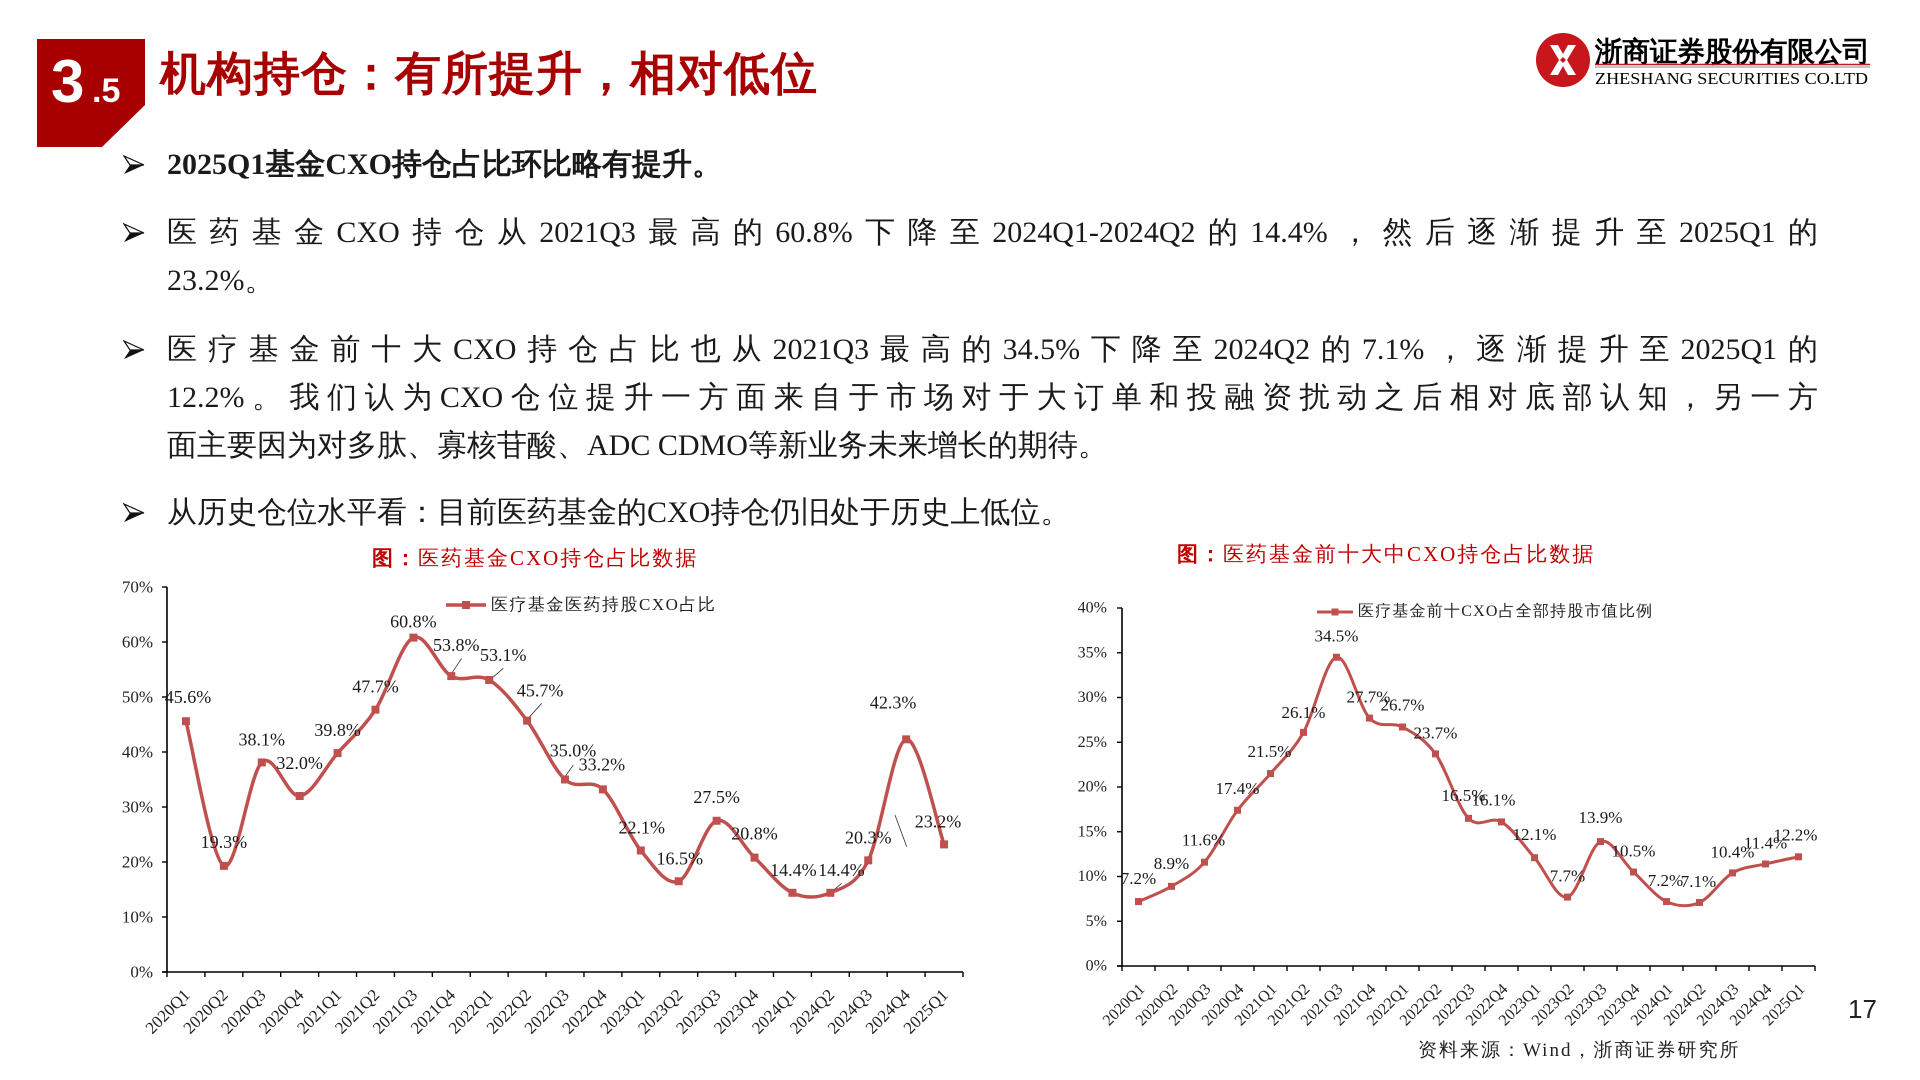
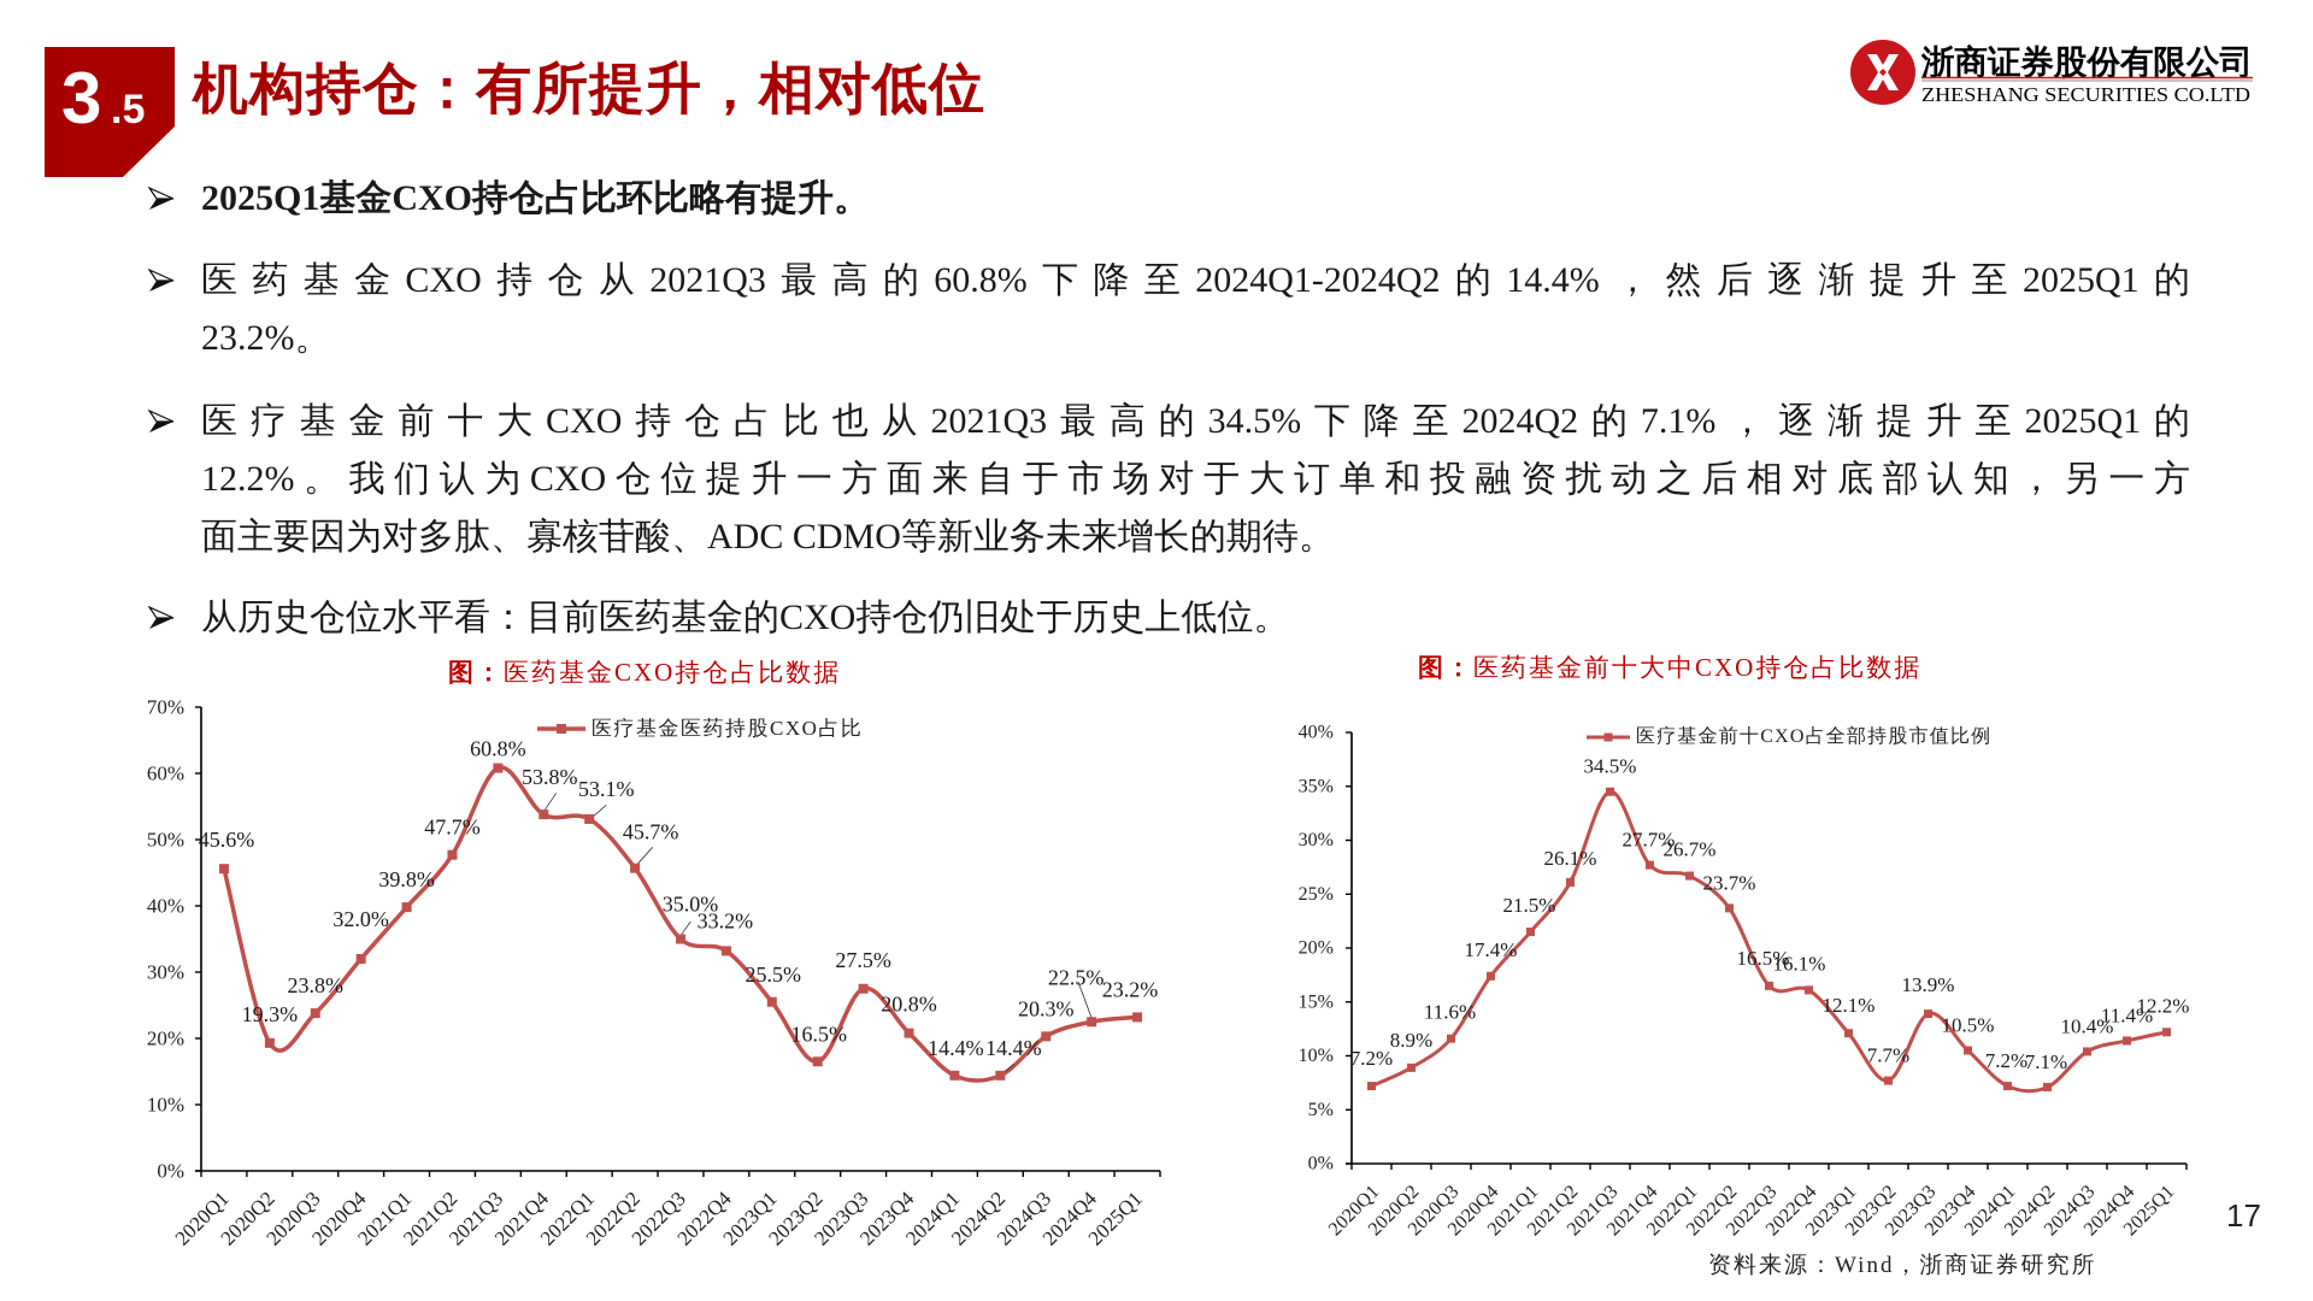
医药基金CXO持仓占比数据/2020Q3: 38.1% -> 23.8%
医药基金CXO持仓占比数据/2023Q1: 22.1% -> 25.5%
医药基金CXO持仓占比数据/2024Q4: 42.3% -> 22.5%
